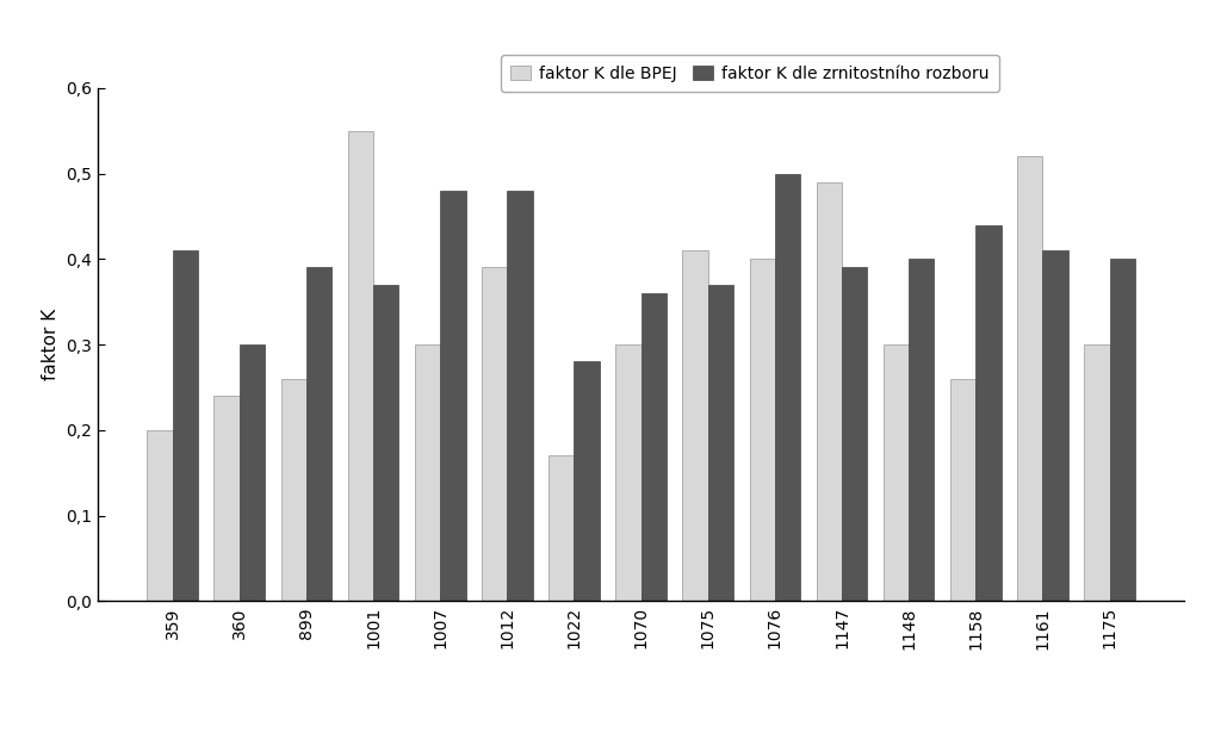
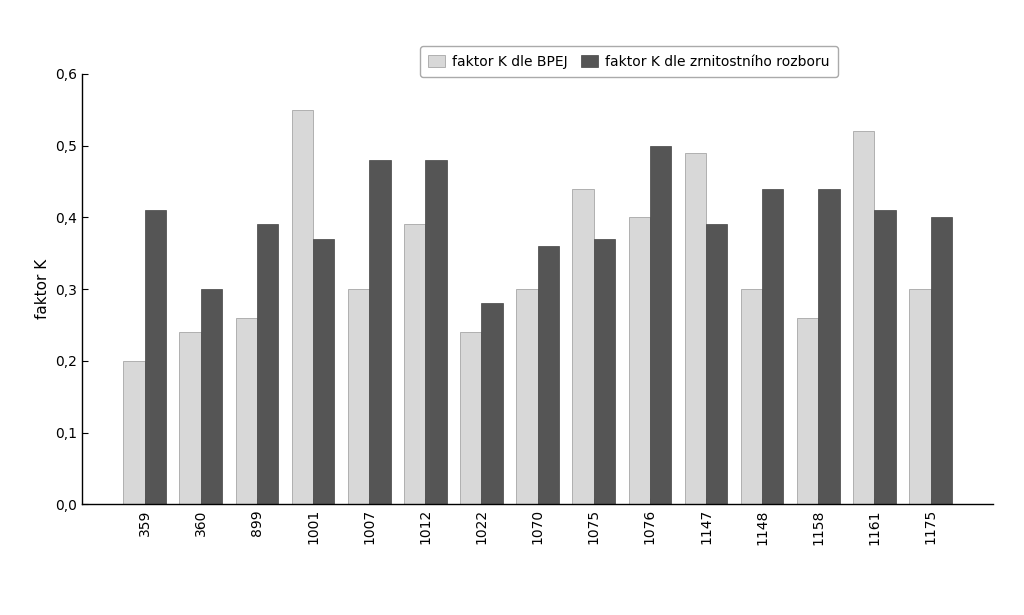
faktor K dle BPEJ/1022: 0,17 -> 0,24
faktor K dle BPEJ/1075: 0,41 -> 0,44
faktor K dle zrnitostního rozboru/1148: 0,40 -> 0,44
